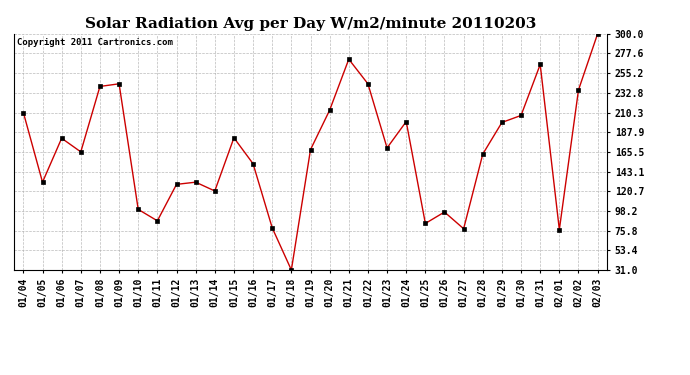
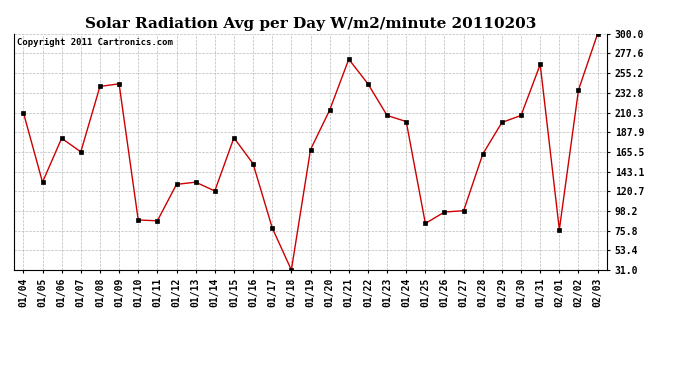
01/10: 100 -> 88
01/23: 170 -> 207
01/27: 78 -> 98
